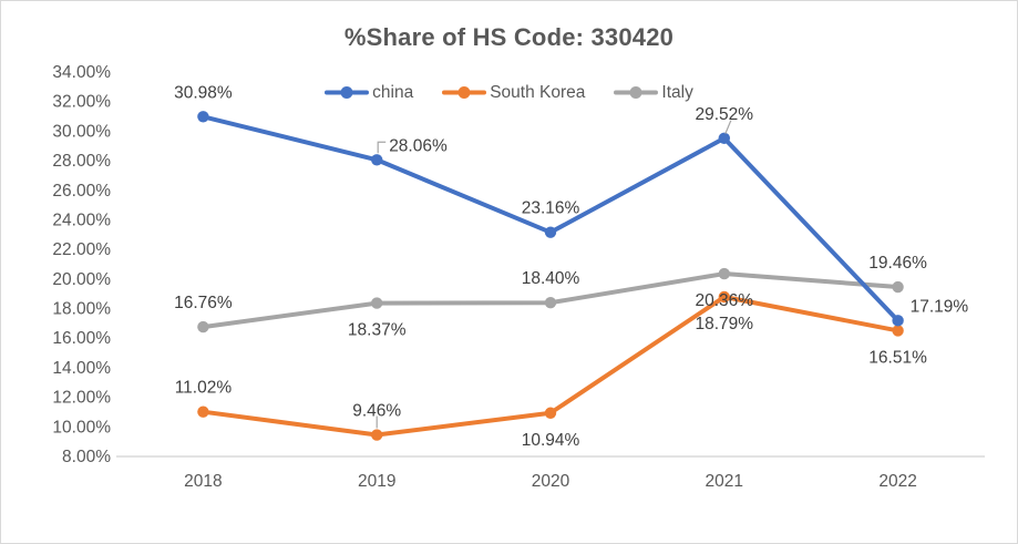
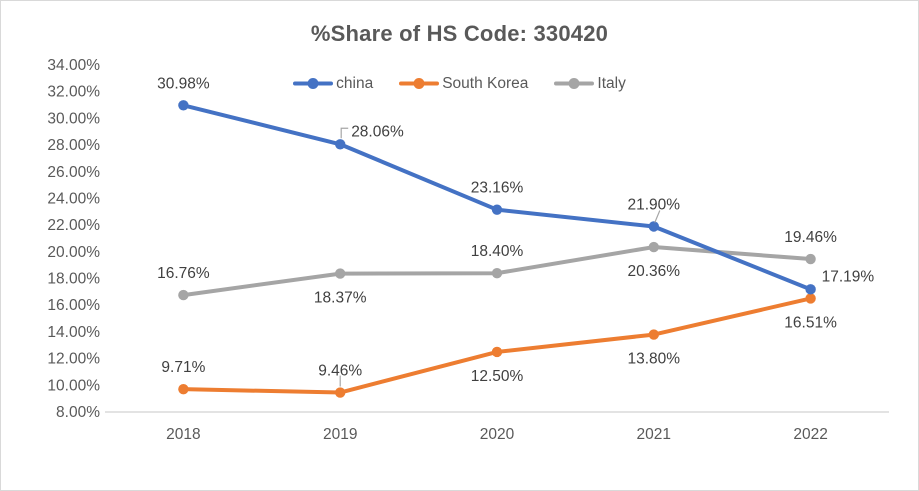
South Korea/2018: 11.02% -> 9.71%
South Korea/2020: 10.94% -> 12.50%
china/2021: 29.52% -> 21.90%
South Korea/2021: 18.79% -> 13.80%
